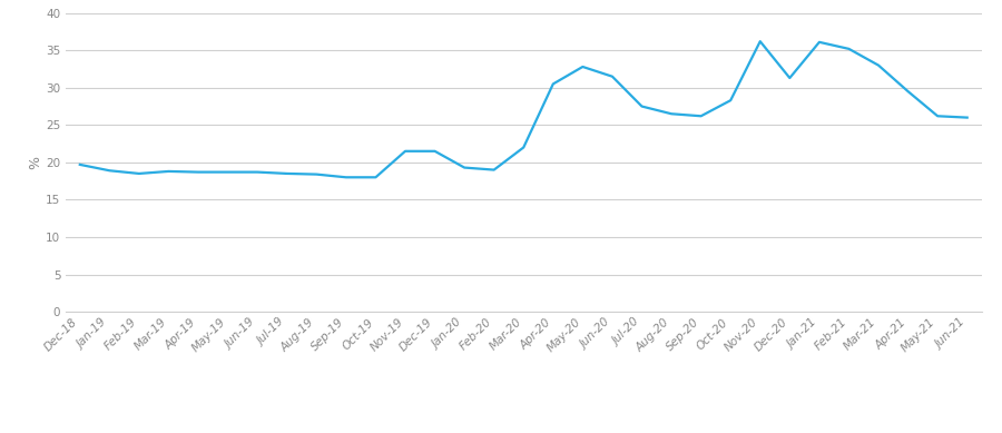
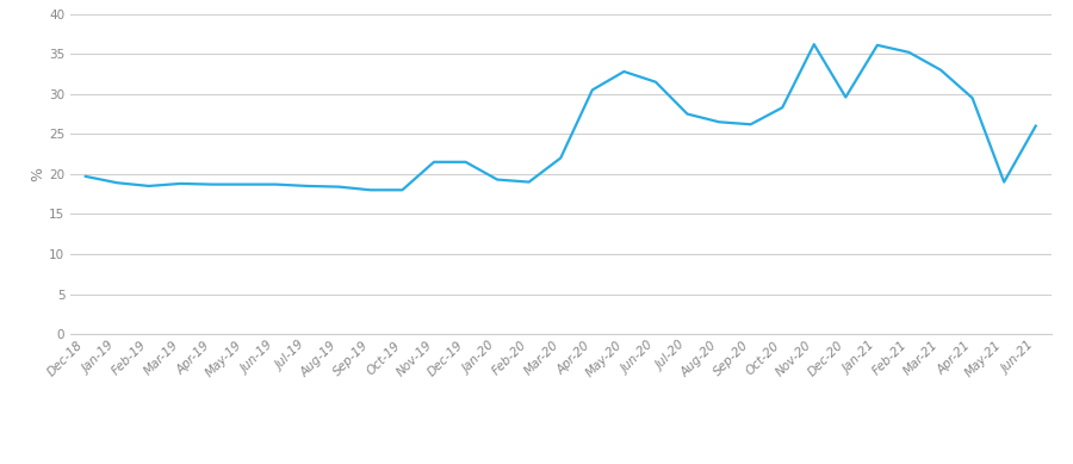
Dec-20: 31.3 -> 29.6
May-21: 26.2 -> 19.0
